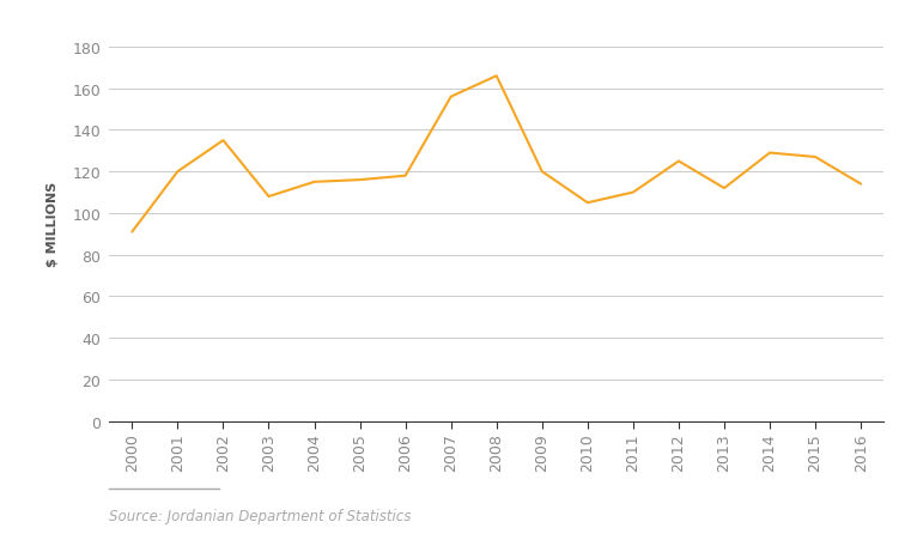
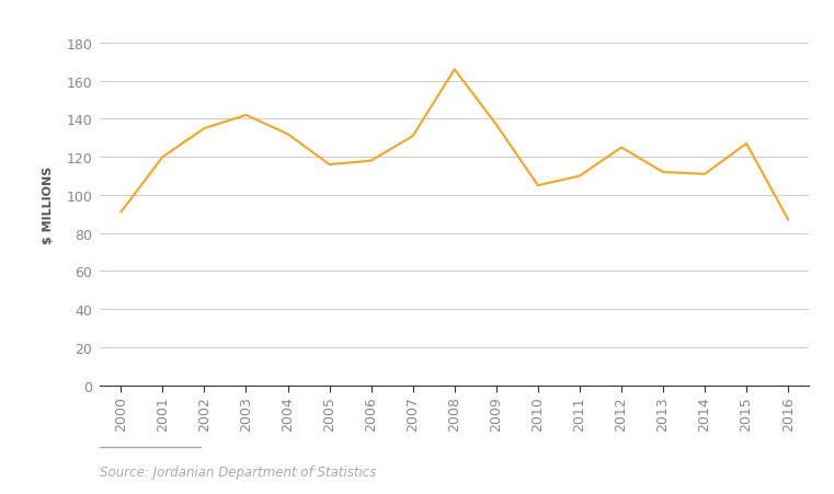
2003: 108 -> 142
2004: 115 -> 132
2007: 156 -> 131
2009: 120 -> 137
2014: 129 -> 111
2016: 114 -> 87
